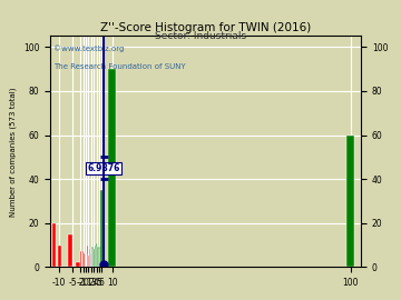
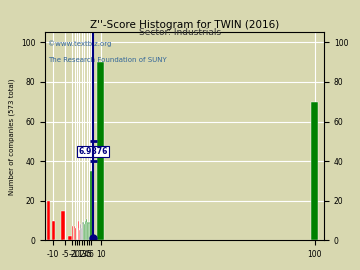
100: 60 -> 70
